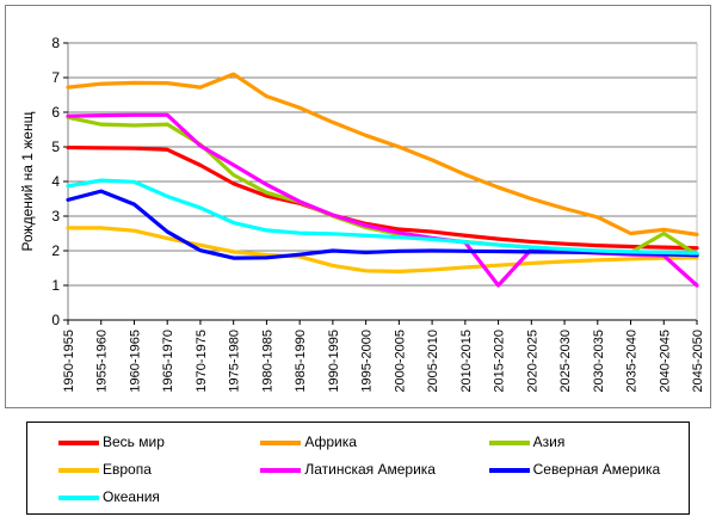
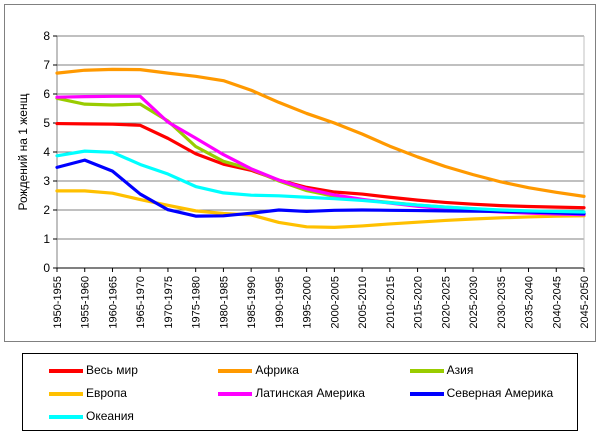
Африка/1975-1980: 7.1 -> 6.6
Латинская Америка/2015-2020: 1.0 -> 2.1
Африка/2035-2040: 2.5 -> 2.8
Азия/2040-2045: 2.5 -> 1.9
Латинская Америка/2045-2050: 1.0 -> 1.8
